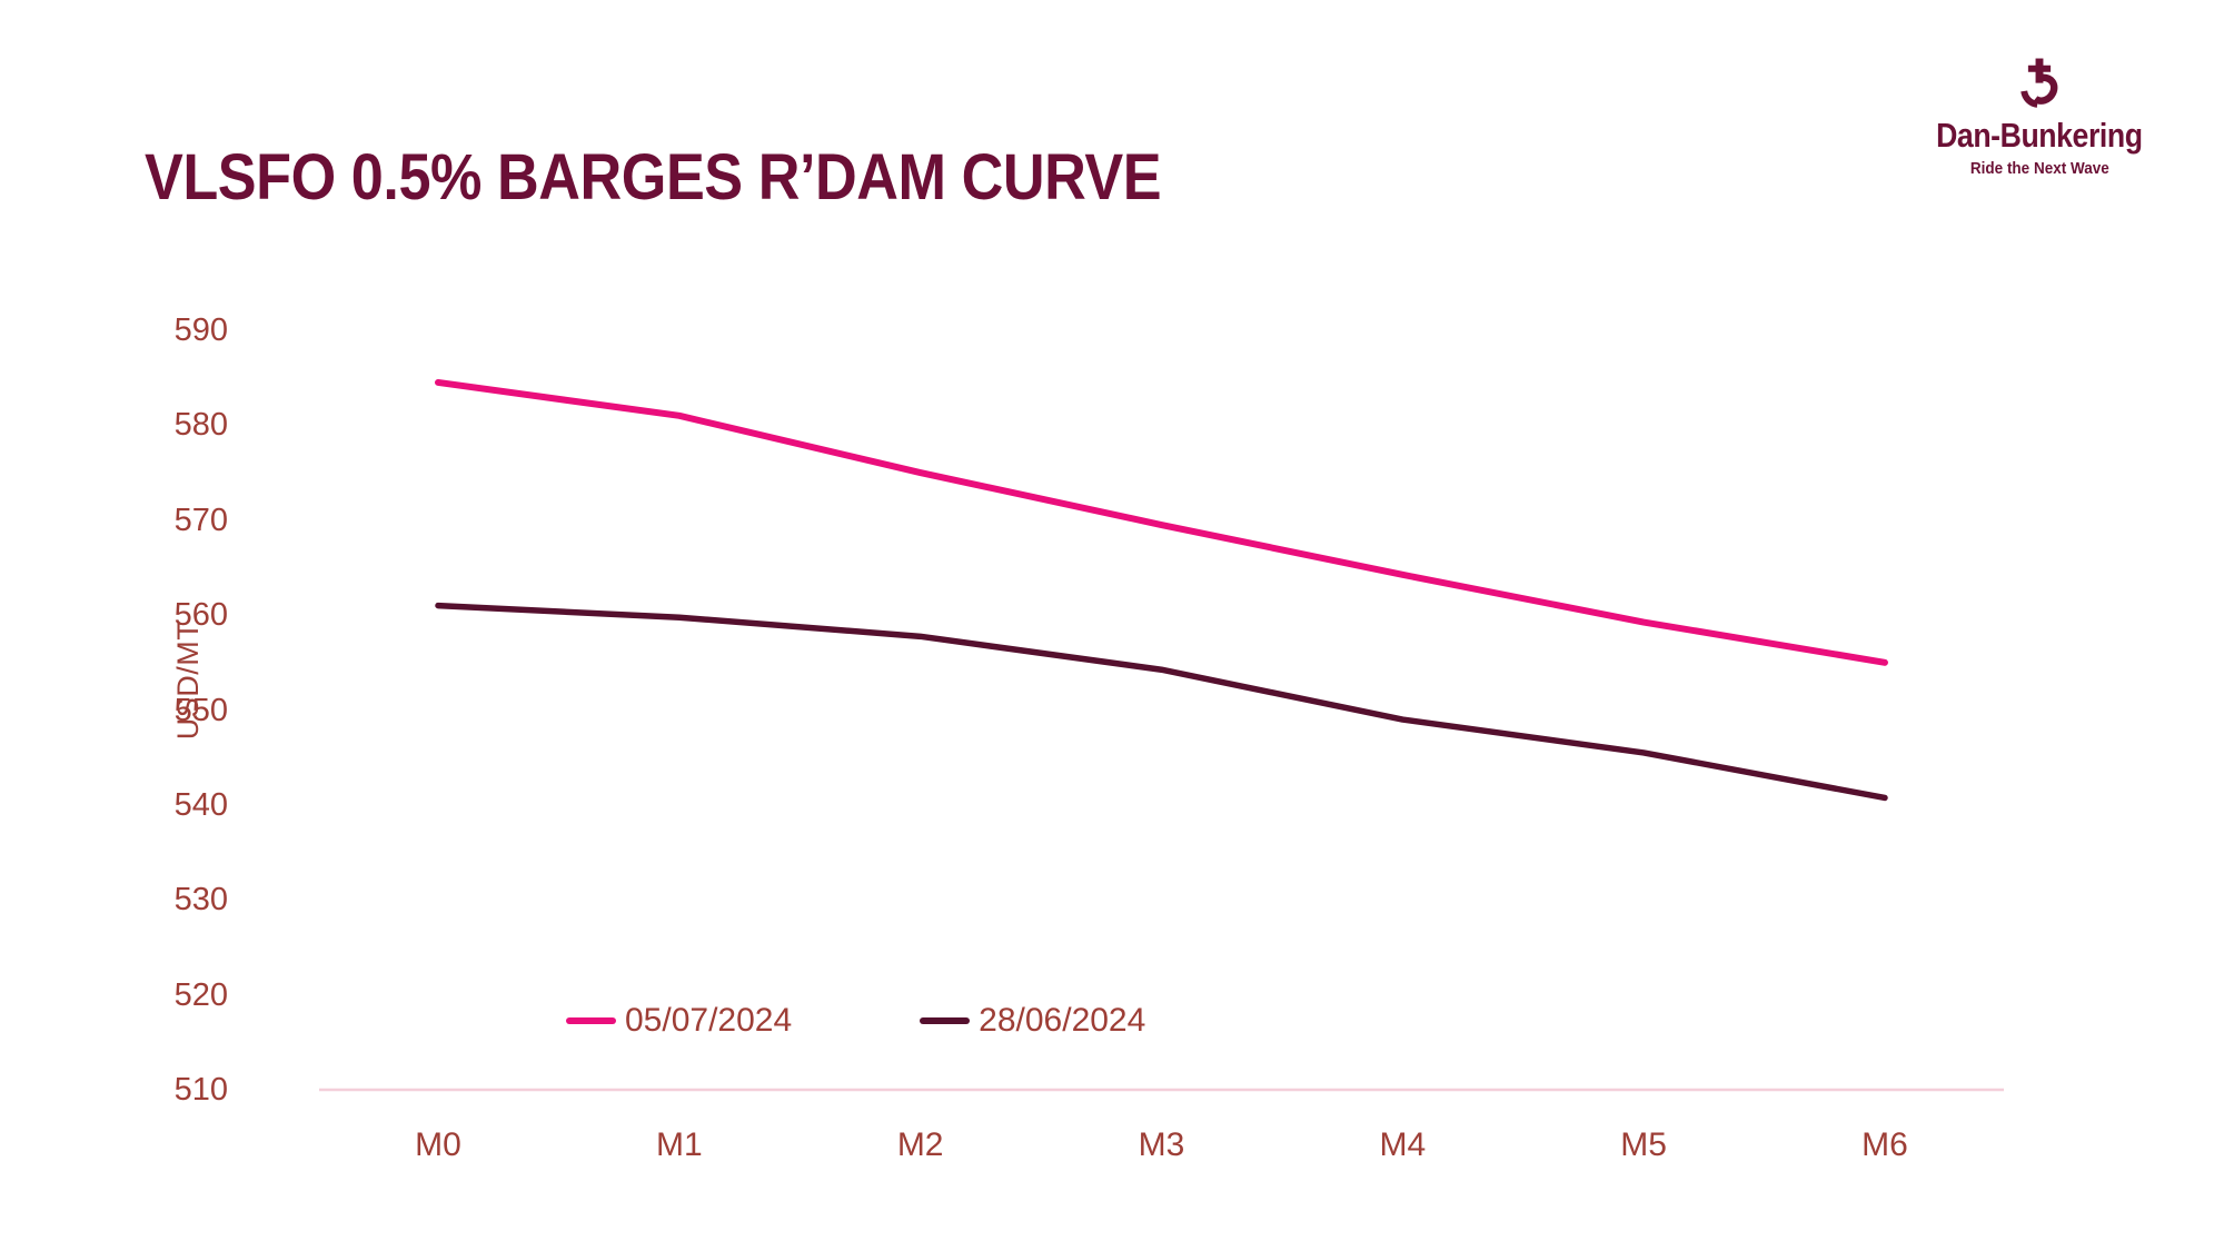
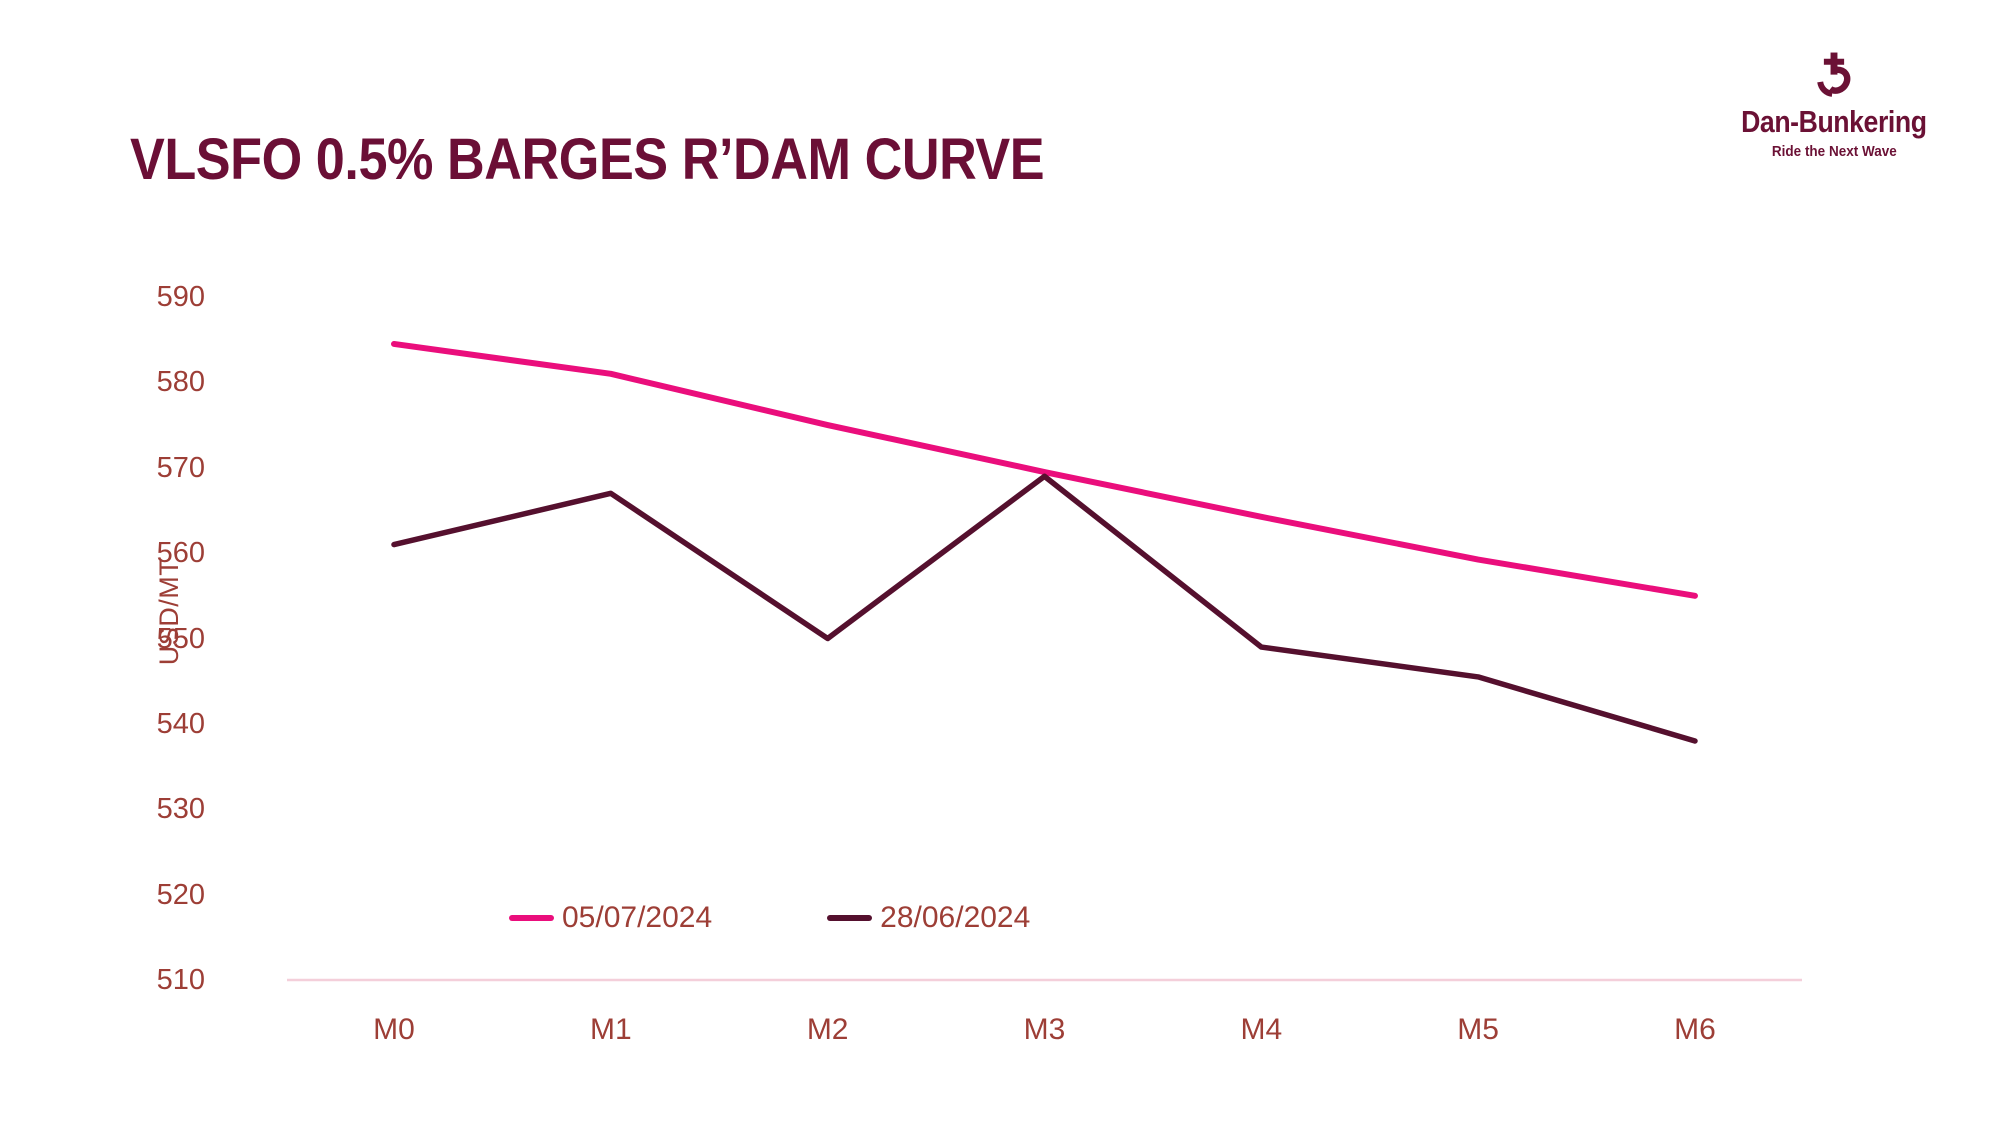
28/06/2024/M1: 560 -> 567
28/06/2024/M2: 558 -> 550
28/06/2024/M3: 554 -> 569
28/06/2024/M6: 541 -> 538
